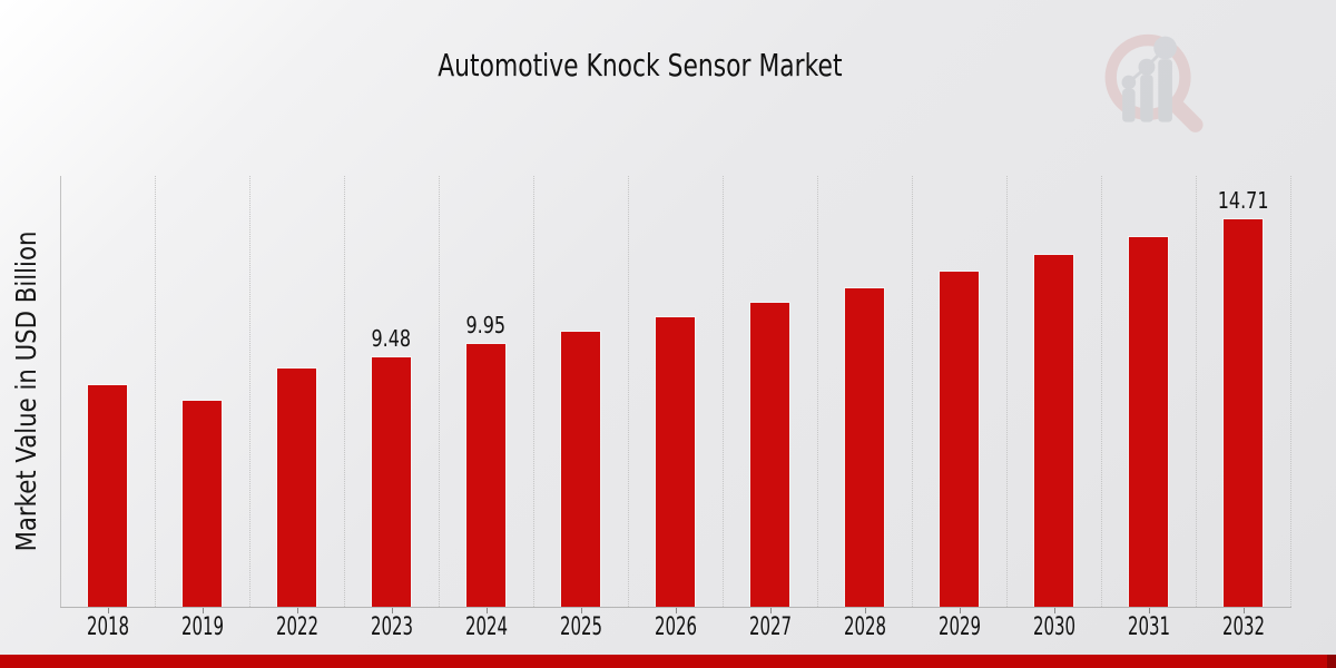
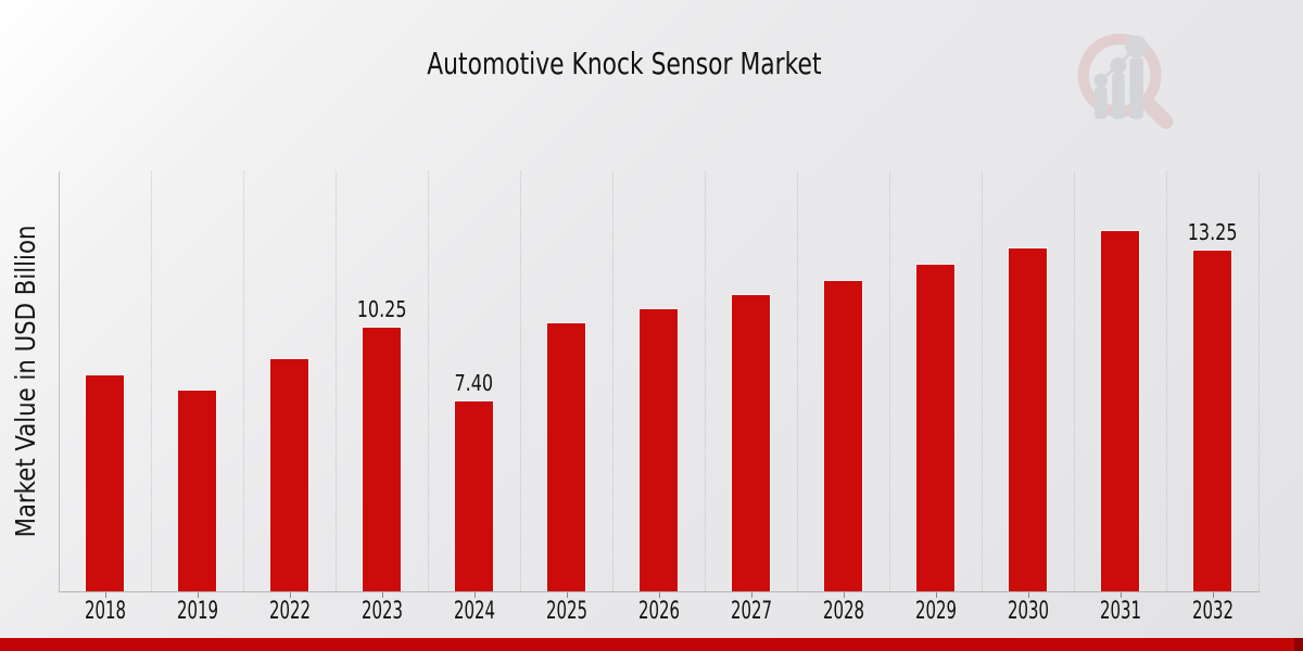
2023: 9.48 -> 10.25
2024: 9.95 -> 7.40
2032: 14.71 -> 13.25
